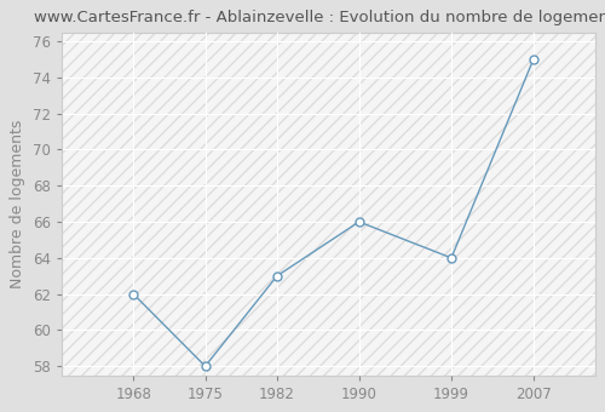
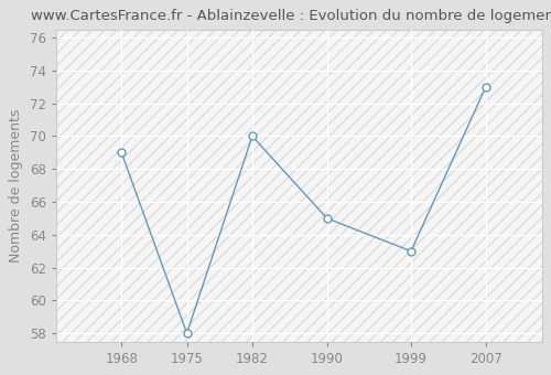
1968: 62 -> 69
1982: 63 -> 70
1990: 66 -> 65
1999: 64 -> 63
2007: 75 -> 73
